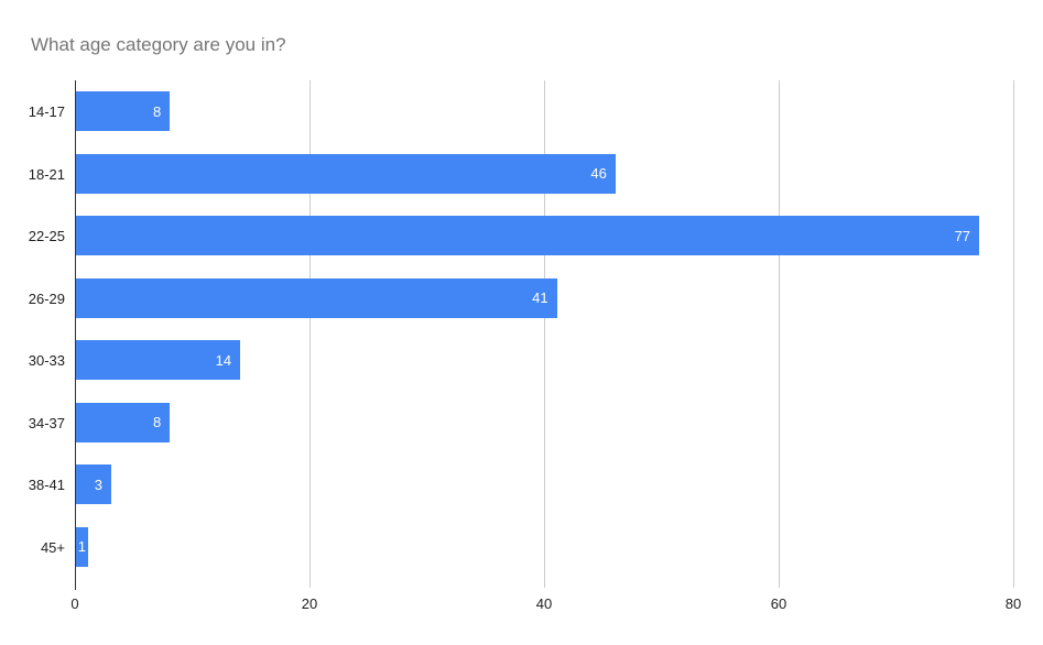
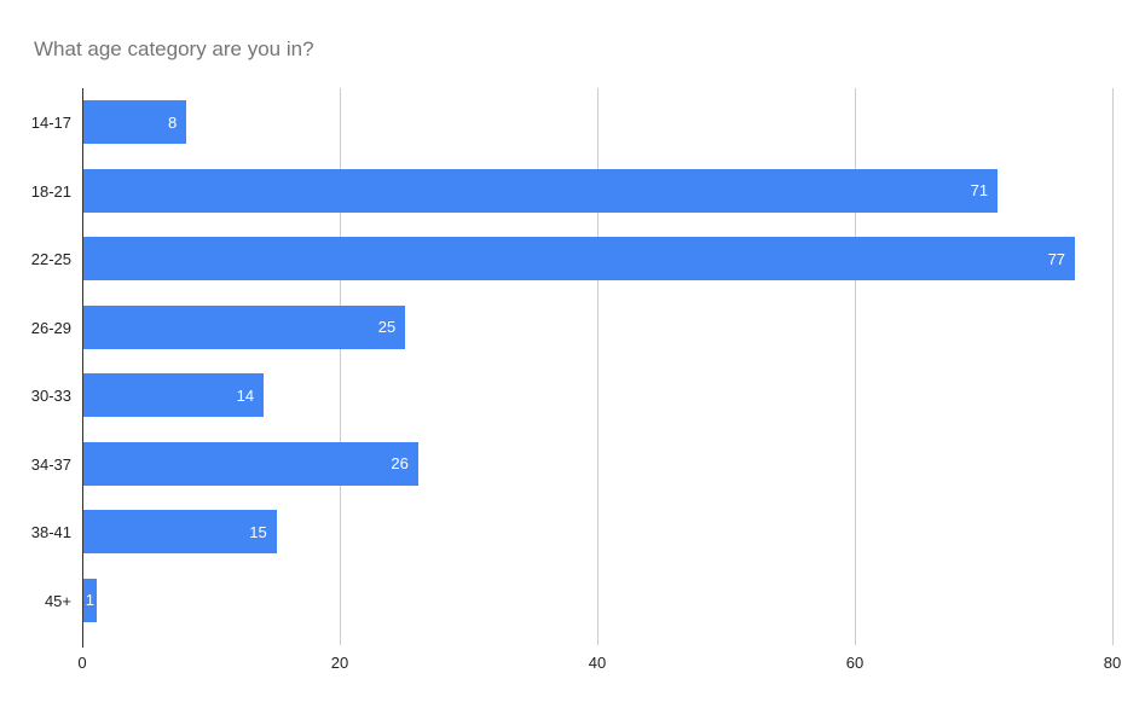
18-21: 46 -> 71
26-29: 41 -> 25
34-37: 8 -> 26
38-41: 3 -> 15
